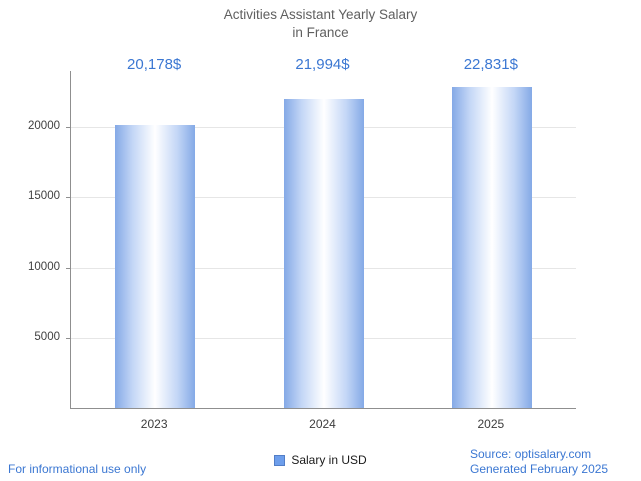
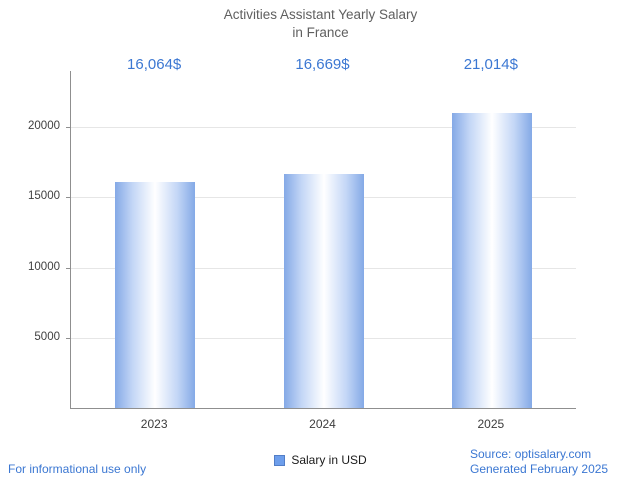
2023: 20,178 -> 16,064
2024: 21,994 -> 16,669
2025: 22,831 -> 21,014
